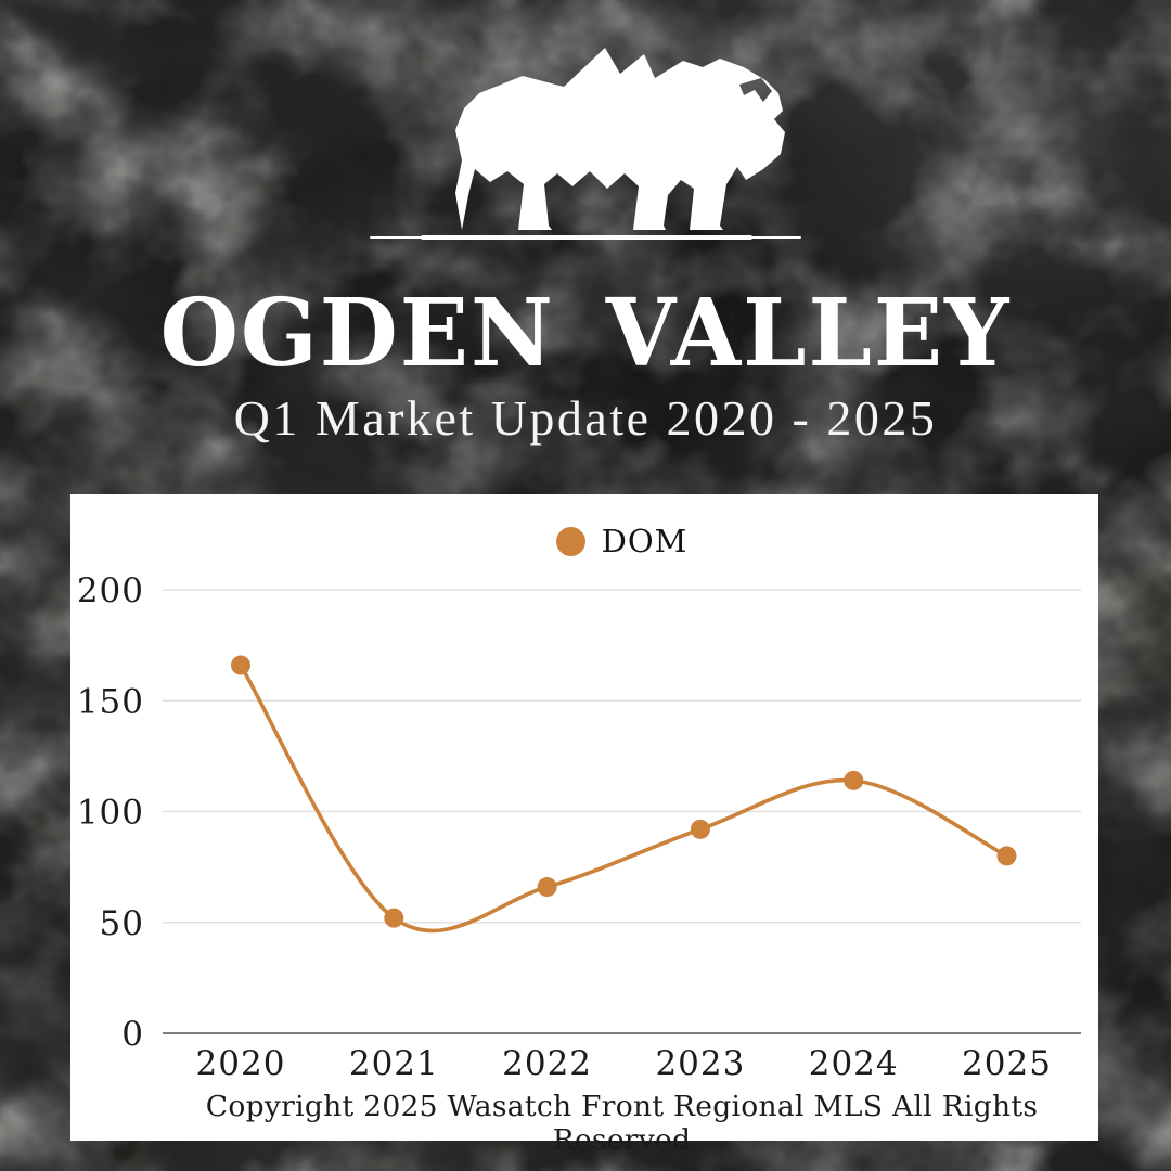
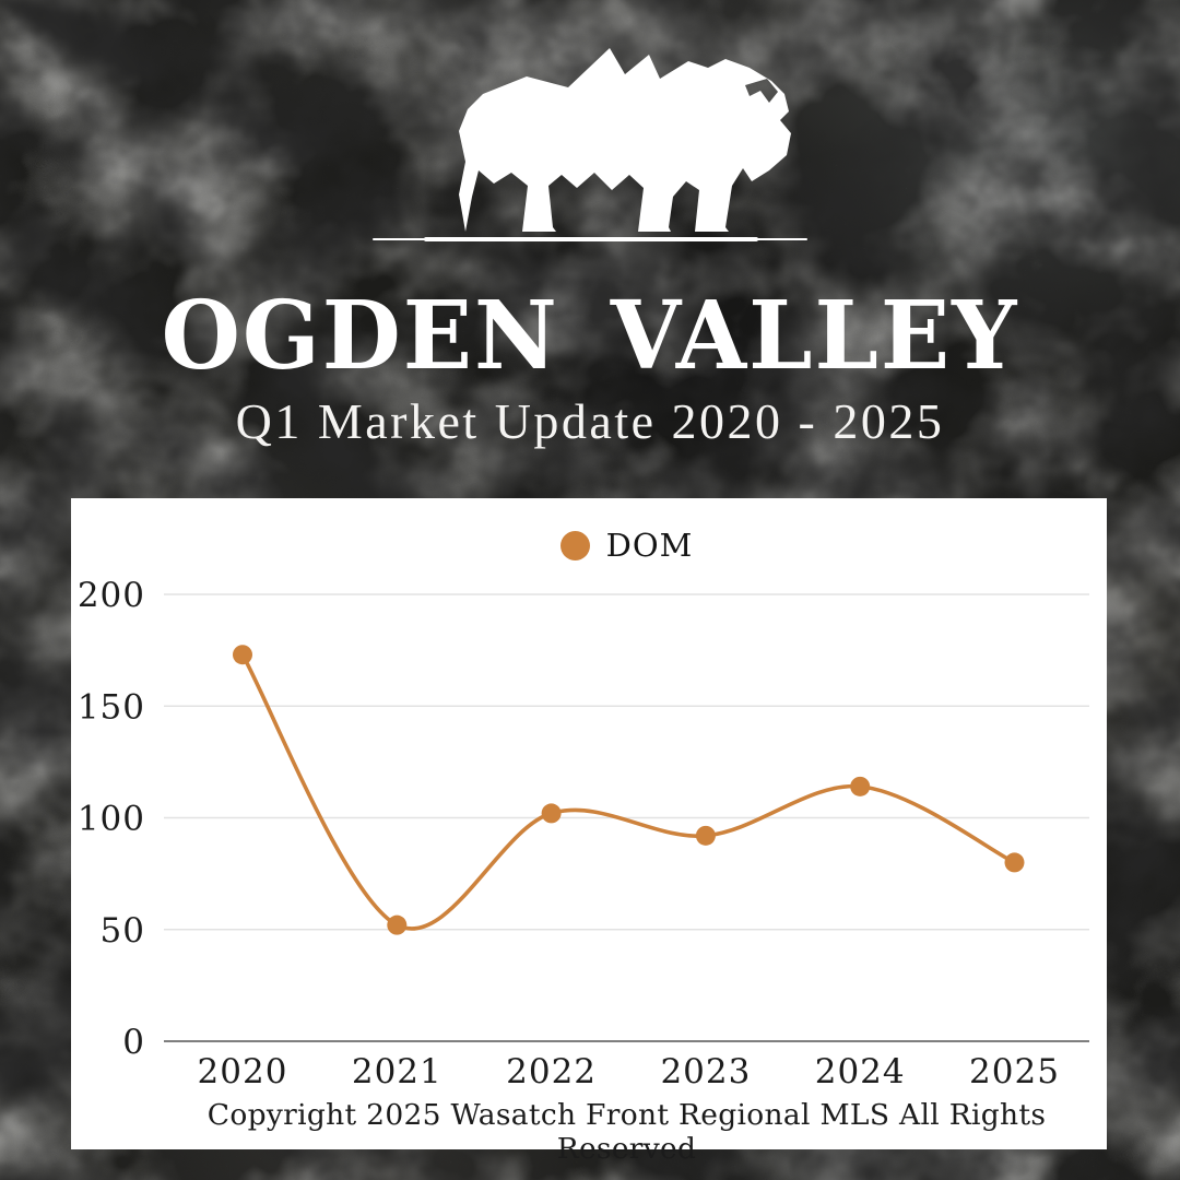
2020: 166 -> 173
2022: 66 -> 102
